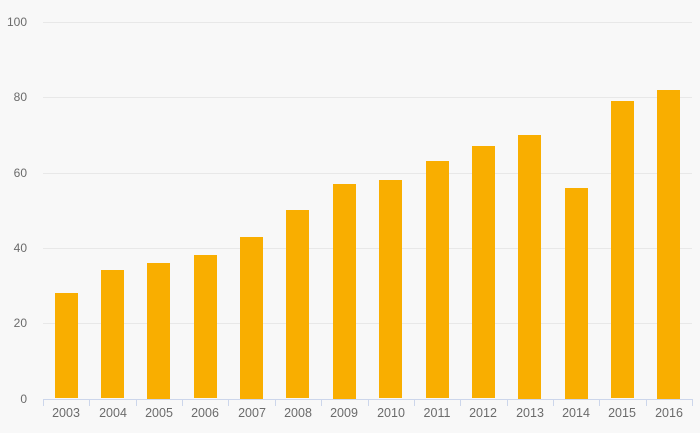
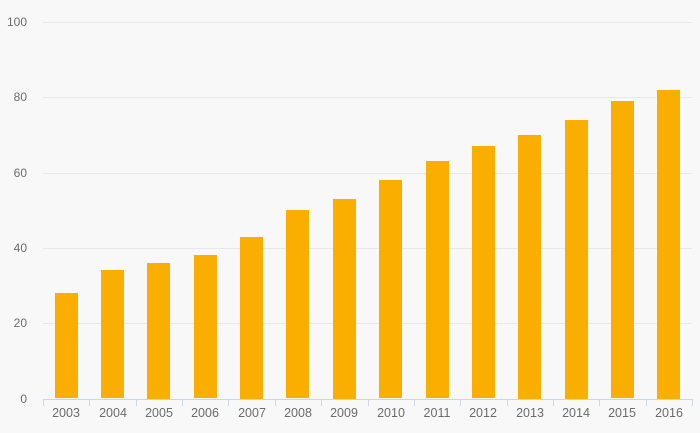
2009: 57 -> 53
2014: 56 -> 74
